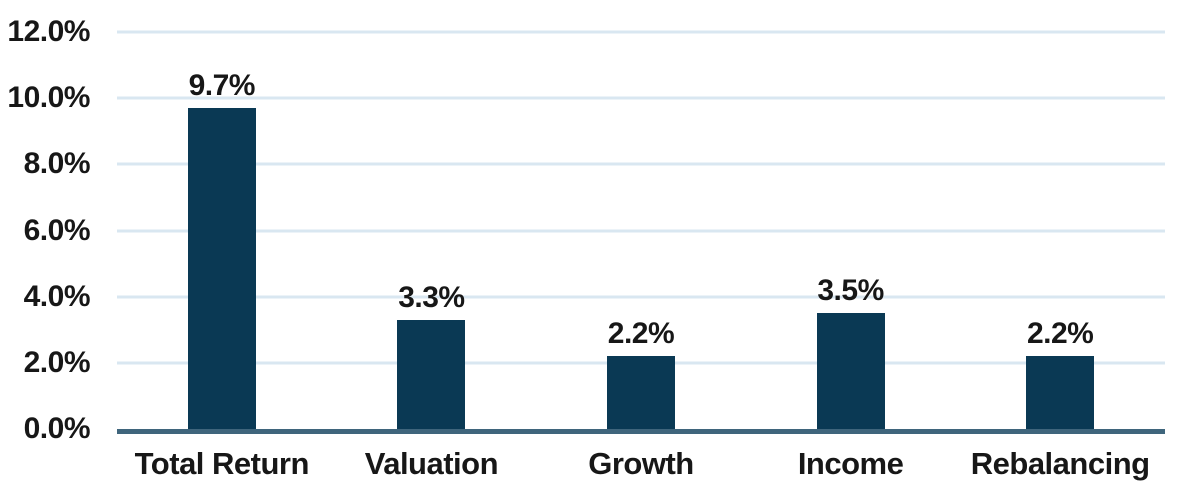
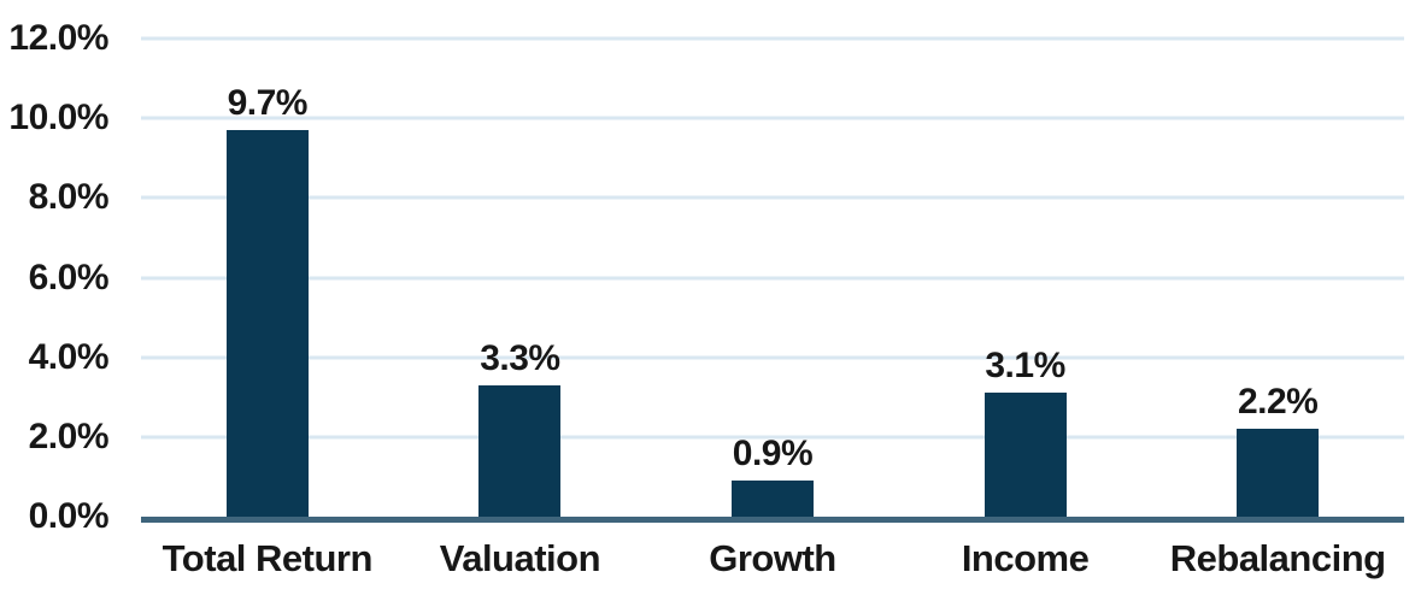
Growth: 2.2% -> 0.9%
Income: 3.5% -> 3.1%
